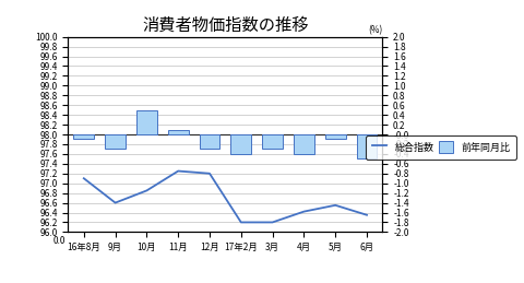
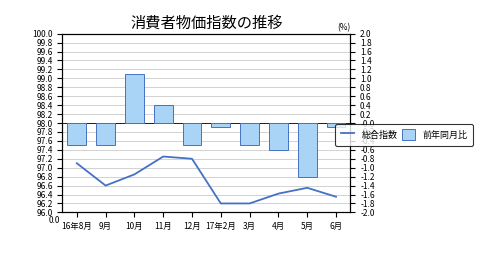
前年同月比/16年8月: -0.1 -> -0.5
前年同月比/9月: -0.3 -> -0.5
前年同月比/10月: 0.5 -> 1.1
前年同月比/11月: 0.1 -> 0.4
前年同月比/12月: -0.3 -> -0.5
前年同月比/17年2月: -0.4 -> -0.1
前年同月比/3月: -0.3 -> -0.5
前年同月比/4月: -0.4 -> -0.6
前年同月比/5月: -0.1 -> -1.2
前年同月比/6月: -0.5 -> -0.1
